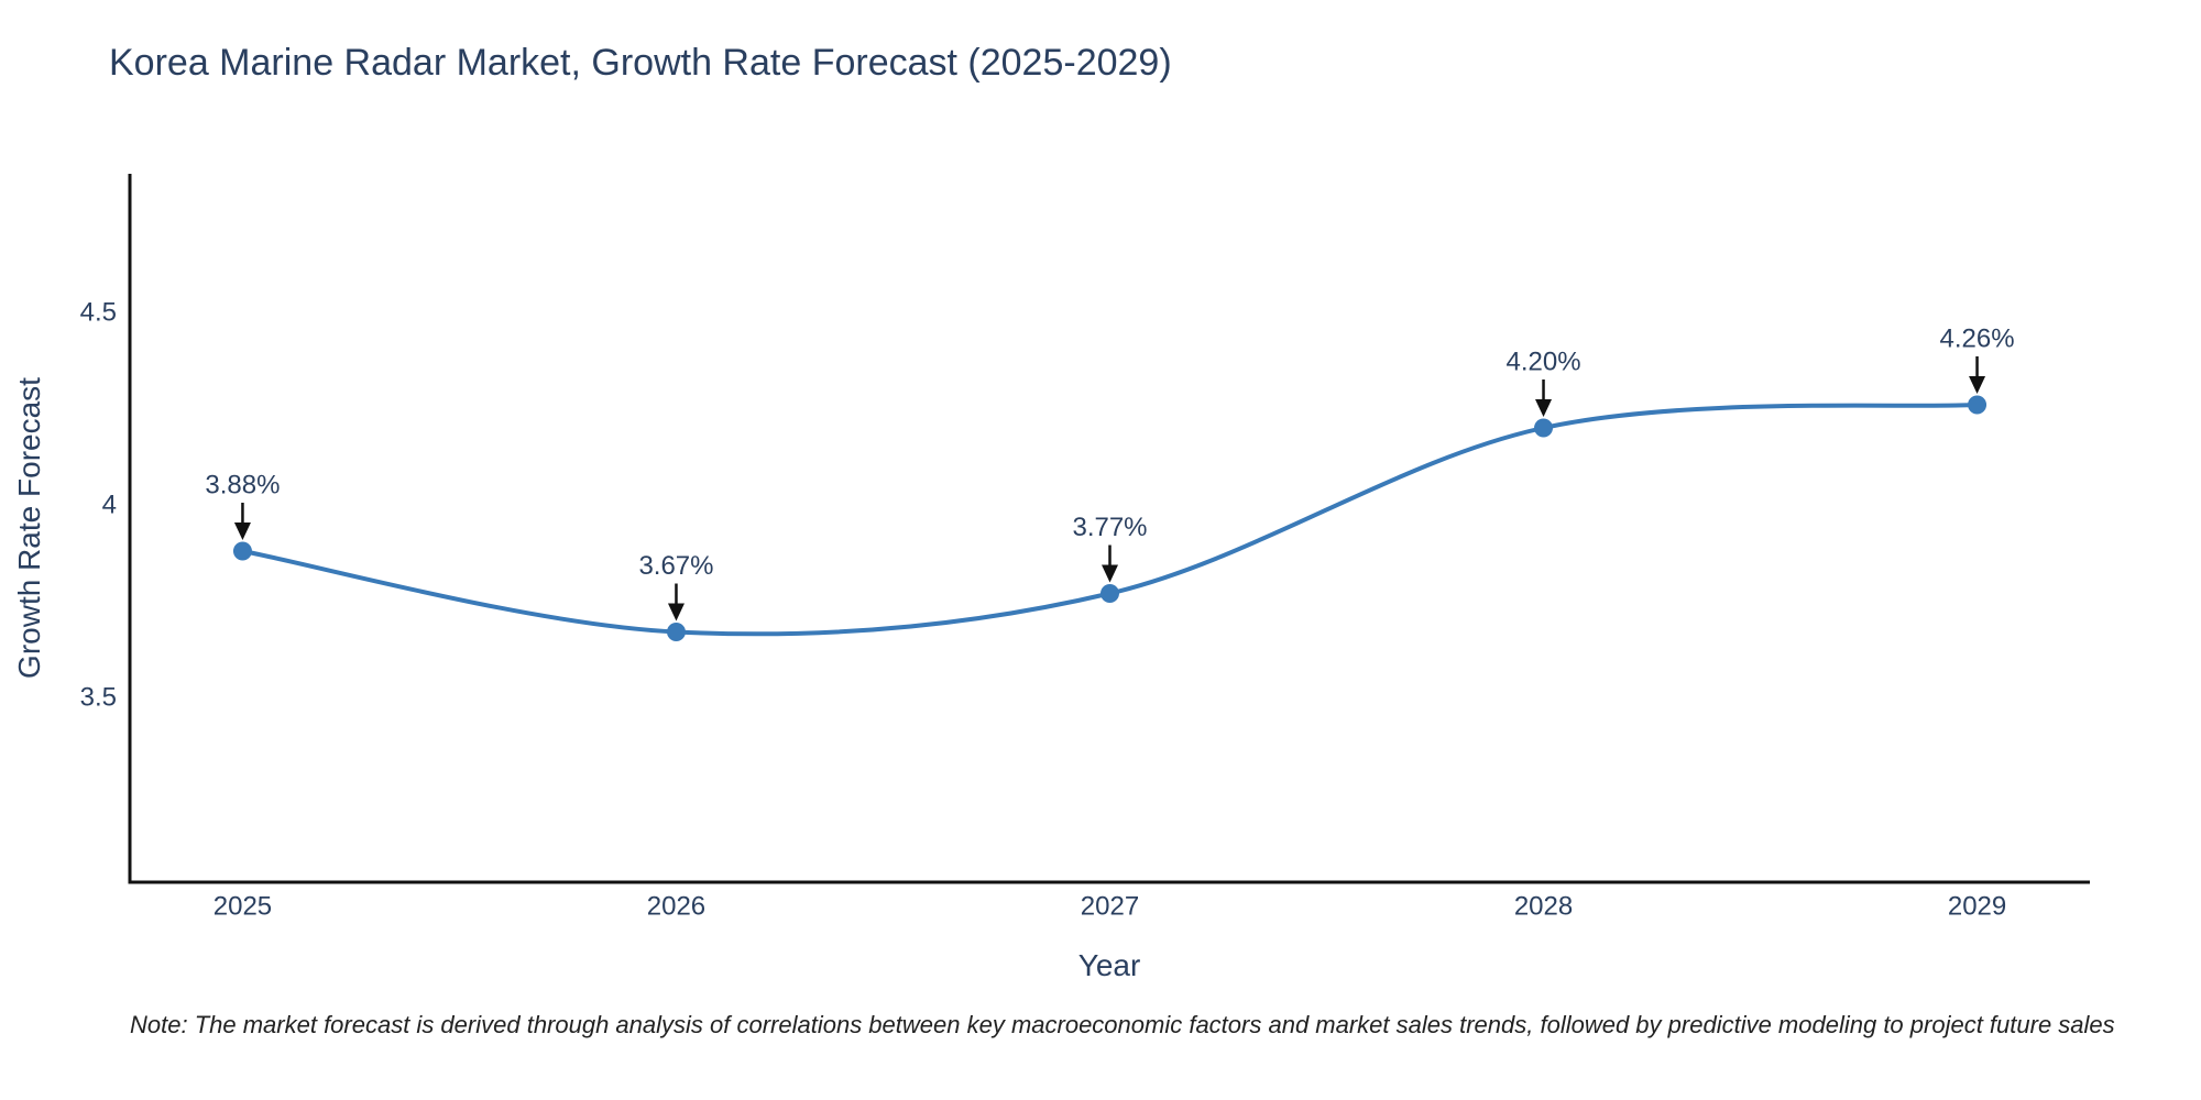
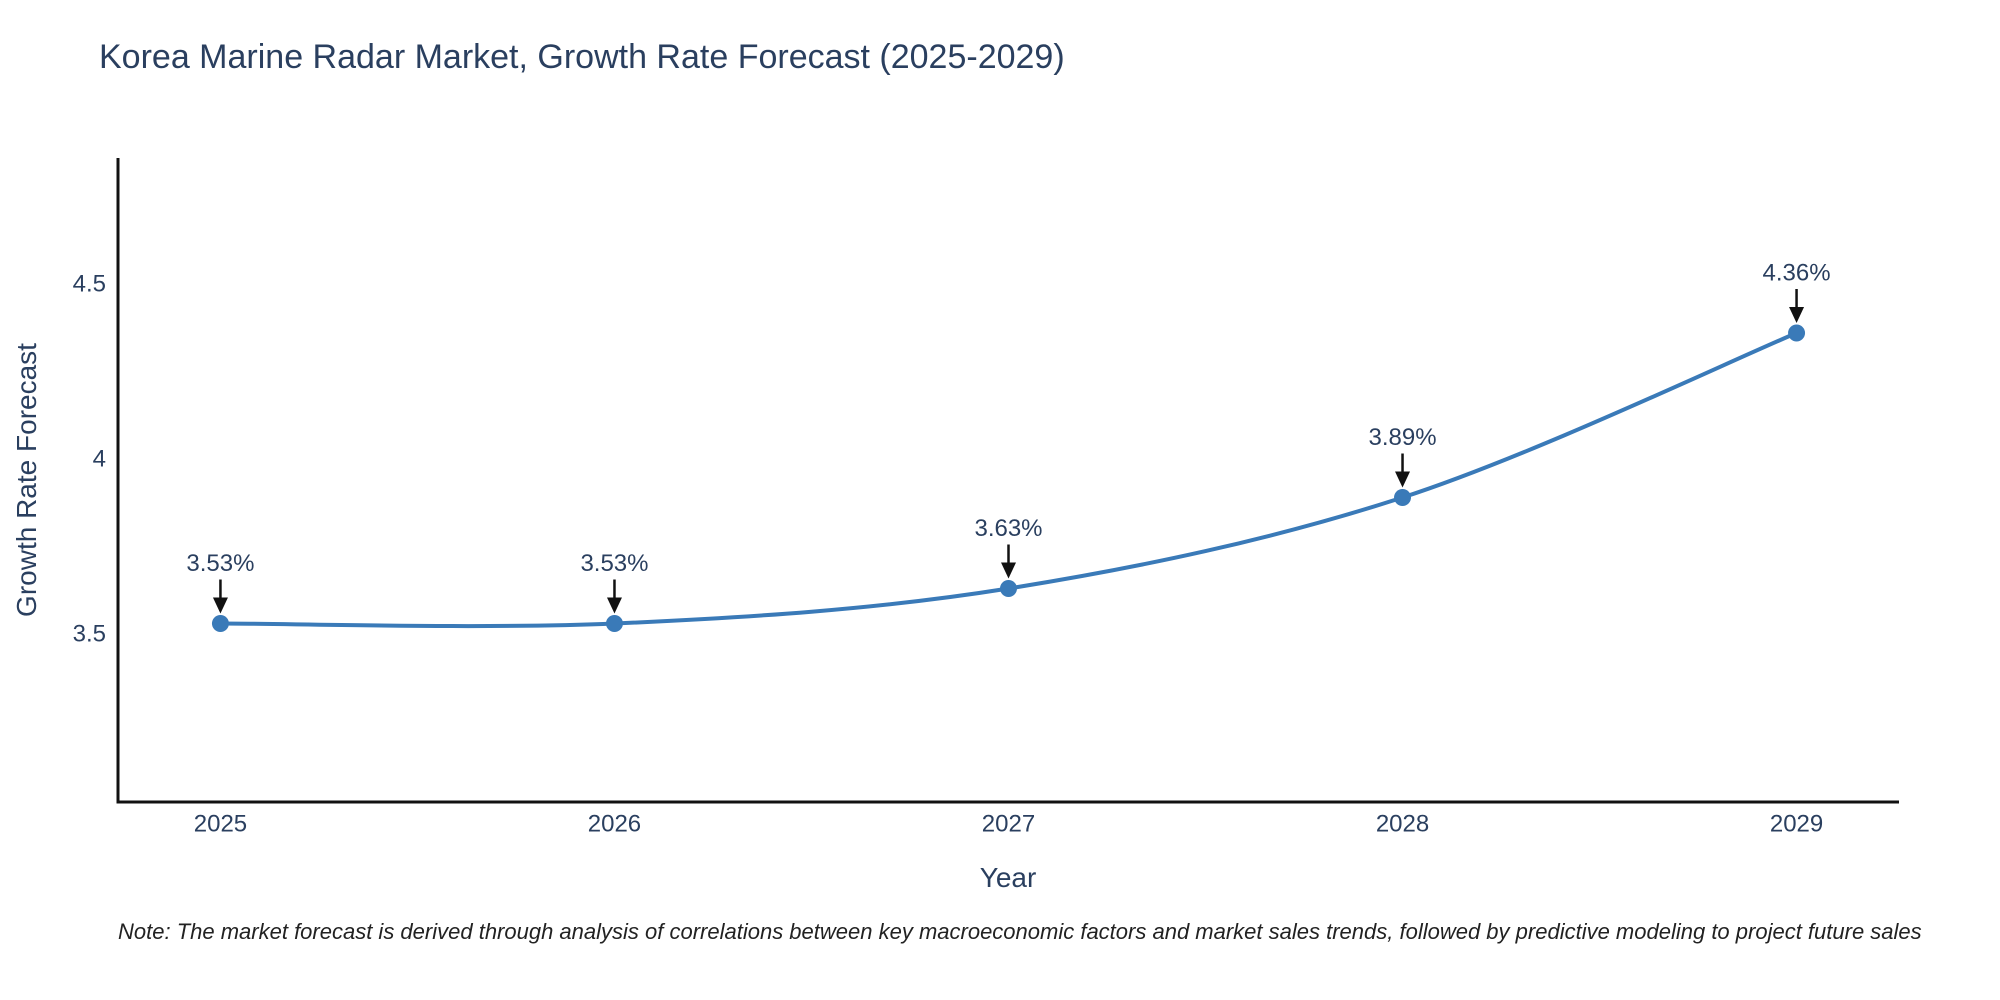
2025: 3.88% -> 3.53%
2026: 3.67% -> 3.53%
2027: 3.77% -> 3.63%
2028: 4.20% -> 3.89%
2029: 4.26% -> 4.36%
